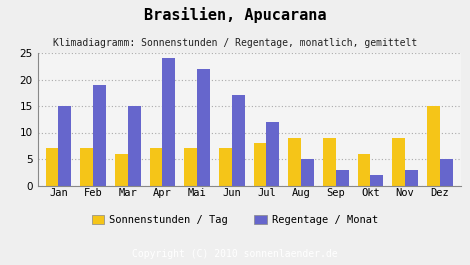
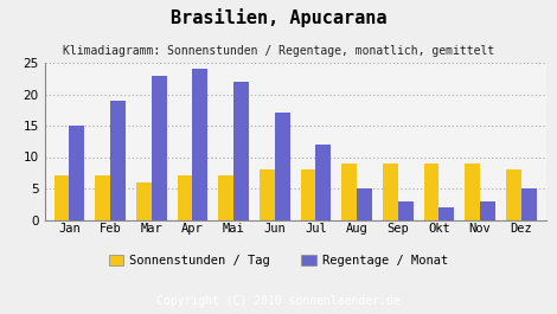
Regentage / Monat/Mar: 15 -> 23
Sonnenstunden / Tag/Jun: 7 -> 8
Sonnenstunden / Tag/Okt: 6 -> 9
Sonnenstunden / Tag/Dez: 15 -> 8
